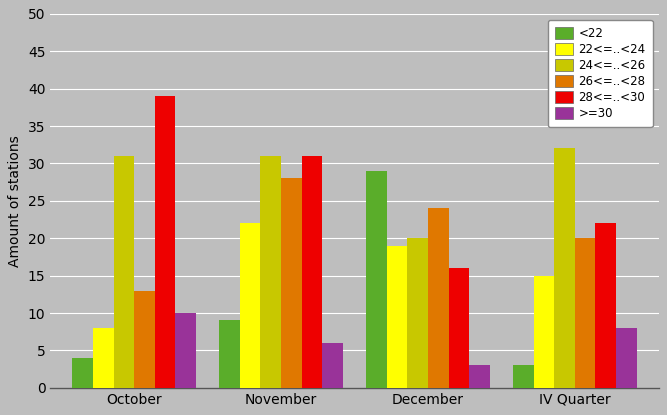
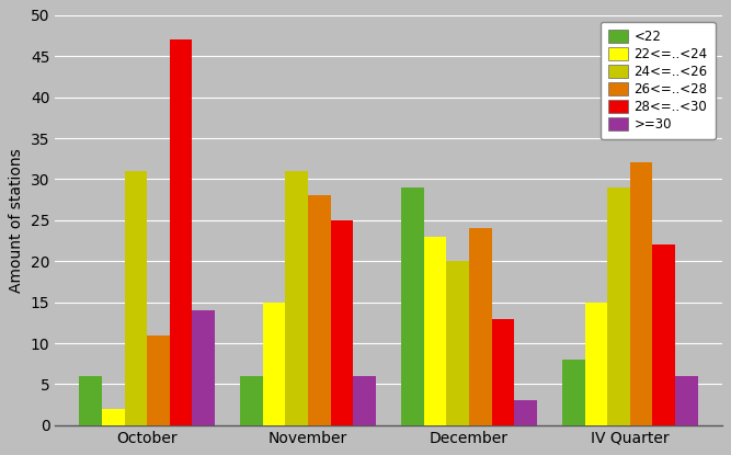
<22/October: 4 -> 6
22<=..<24/October: 8 -> 2
26<=..<28/October: 13 -> 11
28<=..<30/October: 39 -> 47
>=30/October: 10 -> 14
<22/November: 9 -> 6
22<=..<24/November: 22 -> 15
28<=..<30/November: 31 -> 25
22<=..<24/December: 19 -> 23
28<=..<30/December: 16 -> 13
<22/IV Quarter: 3 -> 8
24<=..<26/IV Quarter: 32 -> 29
26<=..<28/IV Quarter: 20 -> 32
>=30/IV Quarter: 8 -> 6
